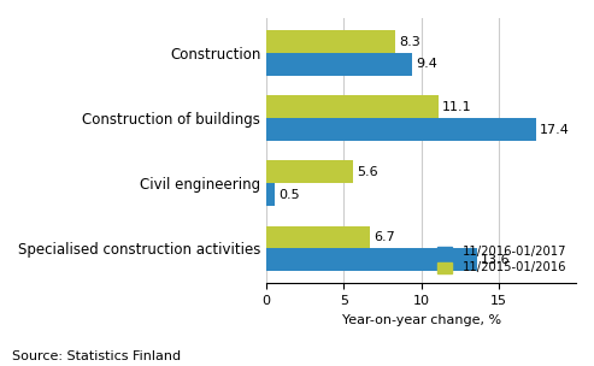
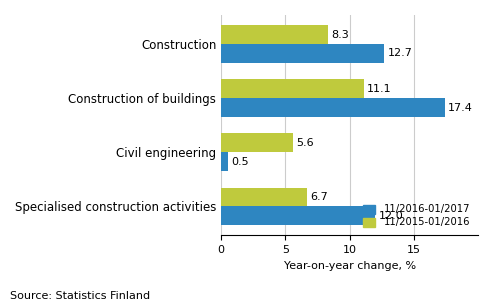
11/2016-01/2017/Construction: 9.4 -> 12.7
11/2016-01/2017/Specialised construction activities: 13.6 -> 12.0
